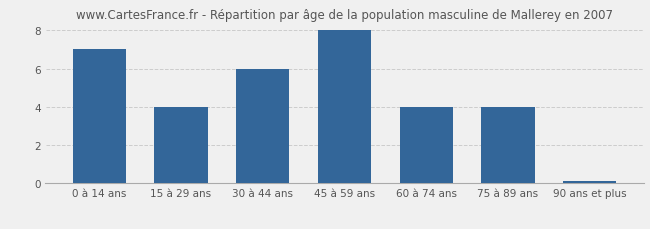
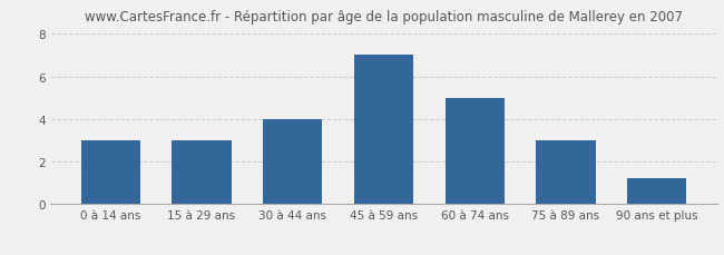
0 à 14 ans: 7.0 -> 3.0
15 à 29 ans: 4.0 -> 3.0
30 à 44 ans: 6.0 -> 4.0
45 à 59 ans: 8.0 -> 7.0
60 à 74 ans: 4.0 -> 5.0
75 à 89 ans: 4.0 -> 3.0
90 ans et plus: 0.1 -> 1.2
